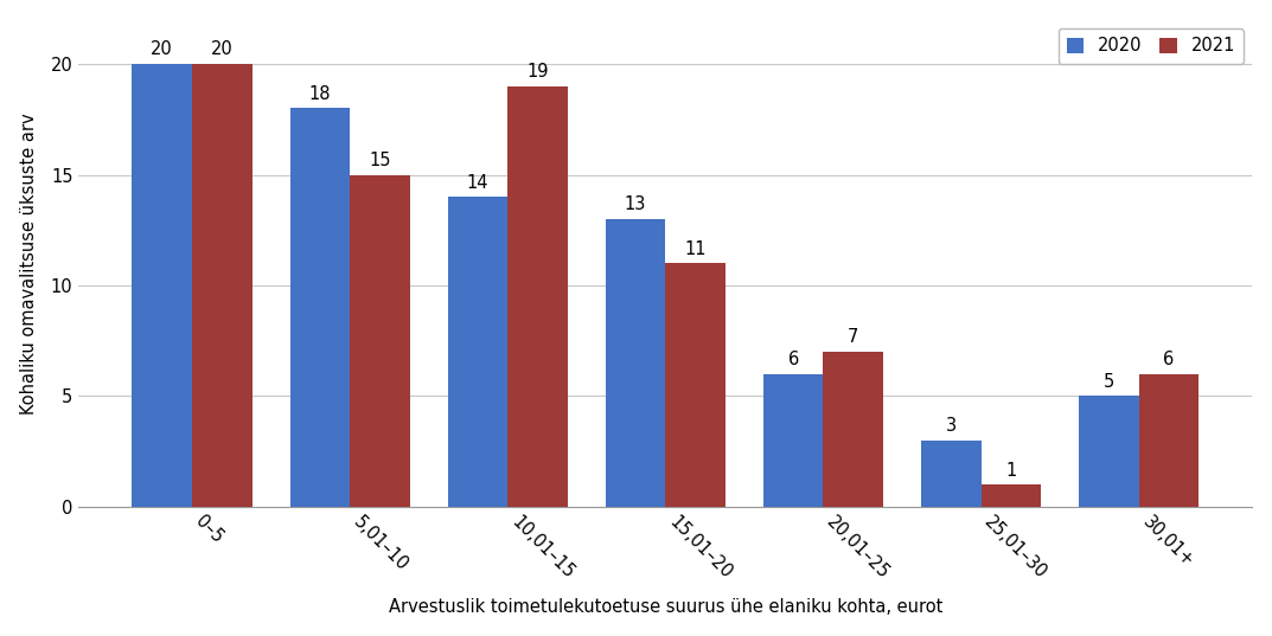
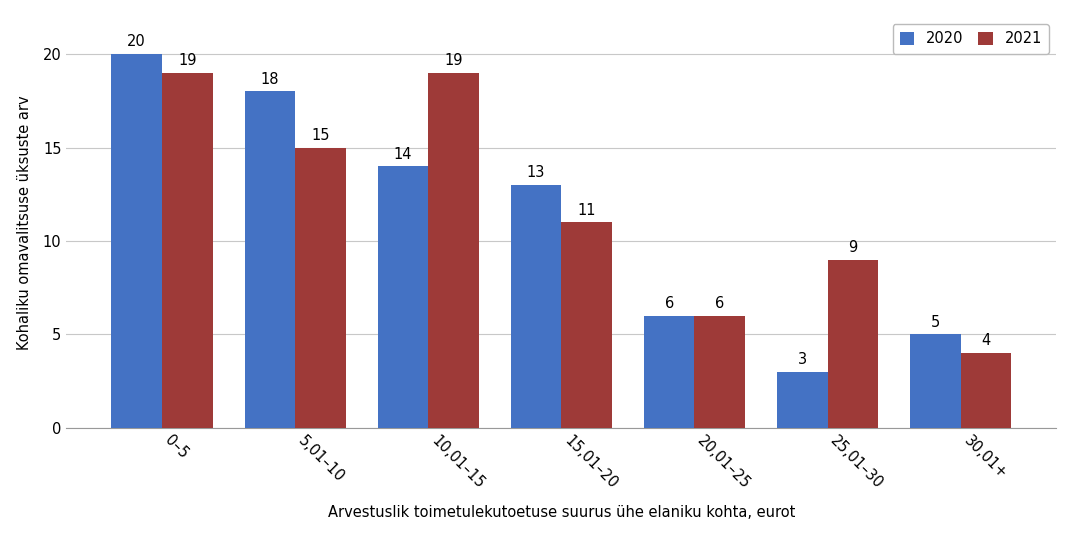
2021/0–5: 20 -> 19
2021/20,01–25: 7 -> 6
2021/25,01–30: 1 -> 9
2021/30,01+: 6 -> 4
